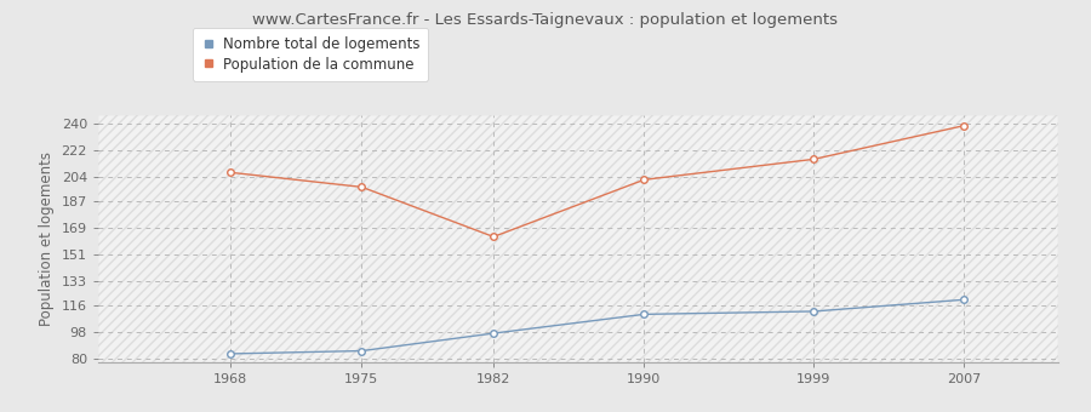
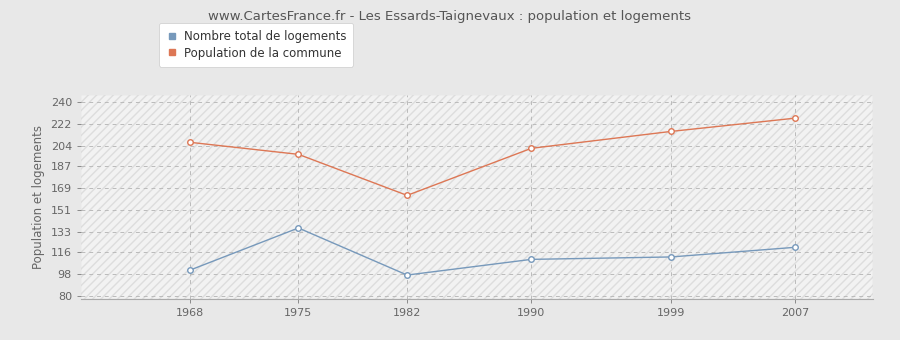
Nombre total de logements/1968: 83 -> 101
Nombre total de logements/1975: 85 -> 136
Population de la commune/2007: 239 -> 227
